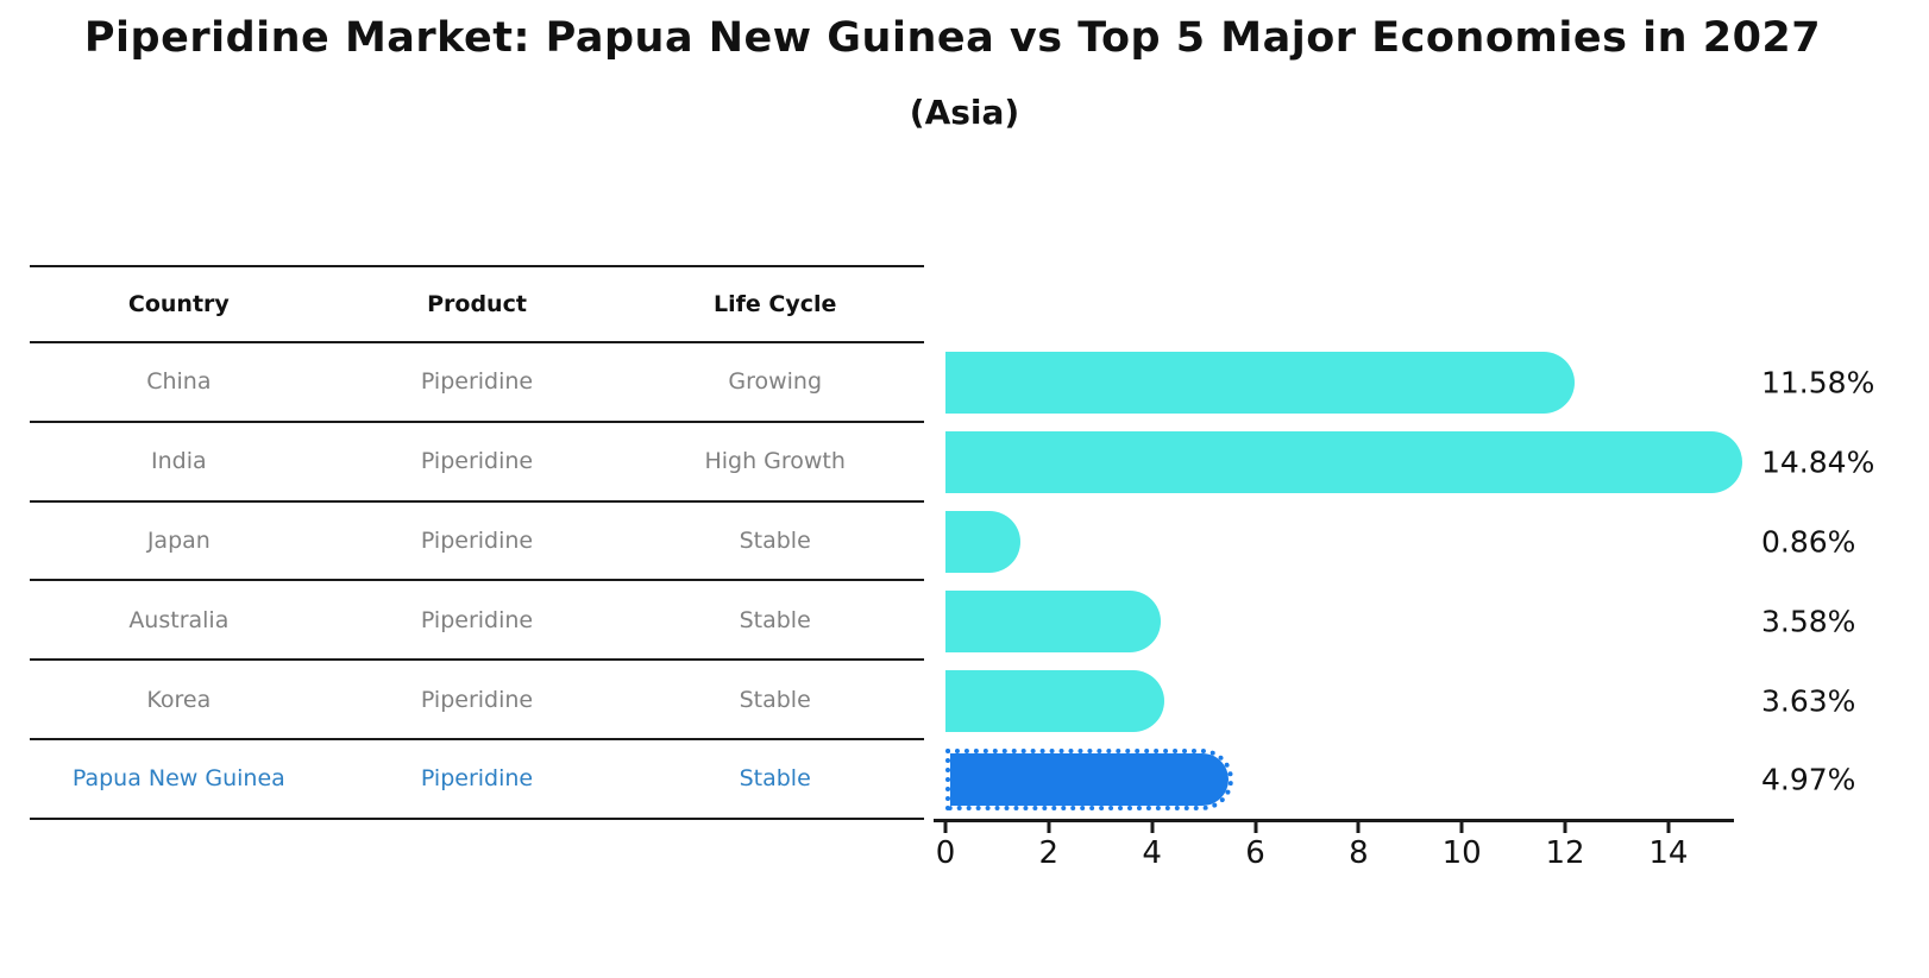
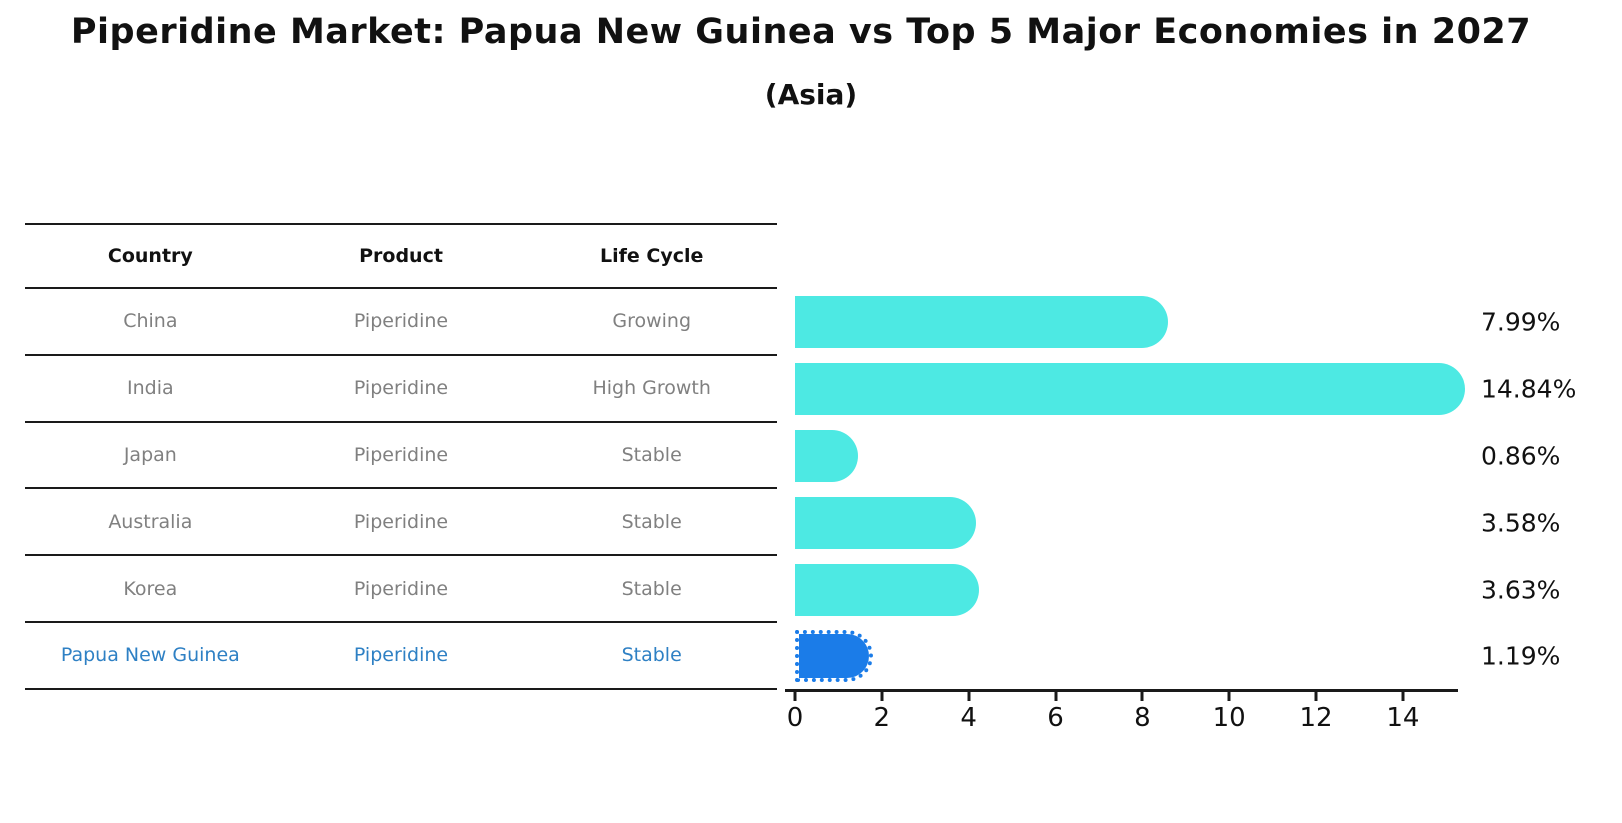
China: 11.58% -> 7.99%
Papua New Guinea: 4.97% -> 1.19%
